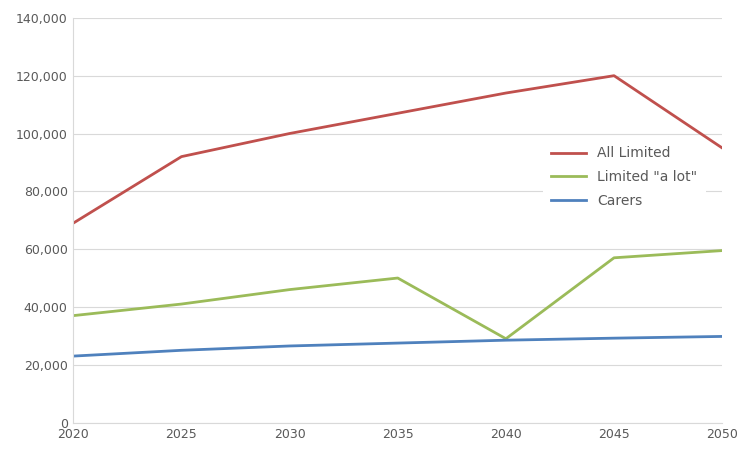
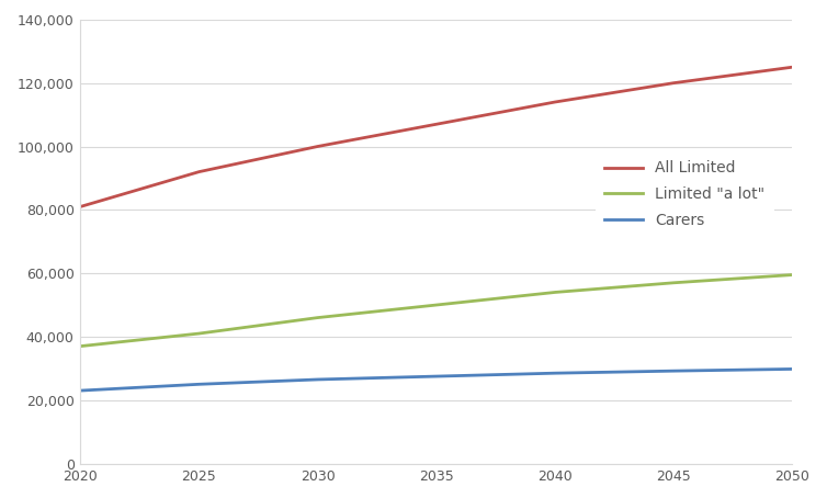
All Limited/2020: 69,000 -> 81,000
Limited "a lot"/2040: 29,000 -> 54,000
All Limited/2050: 95,000 -> 125,000
